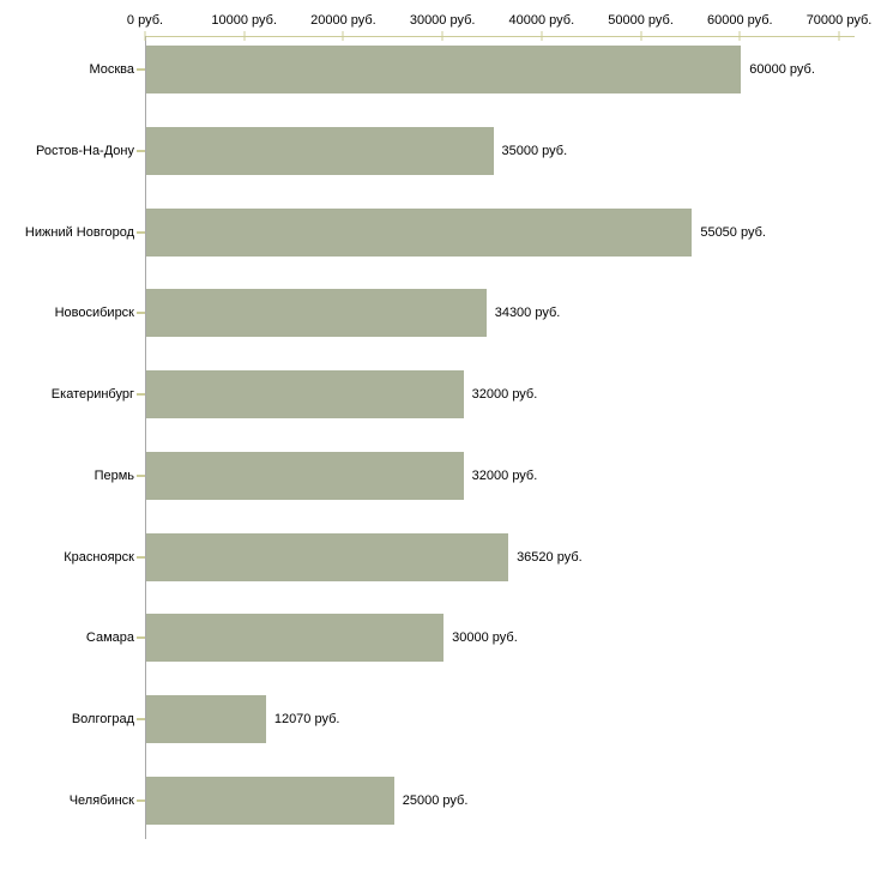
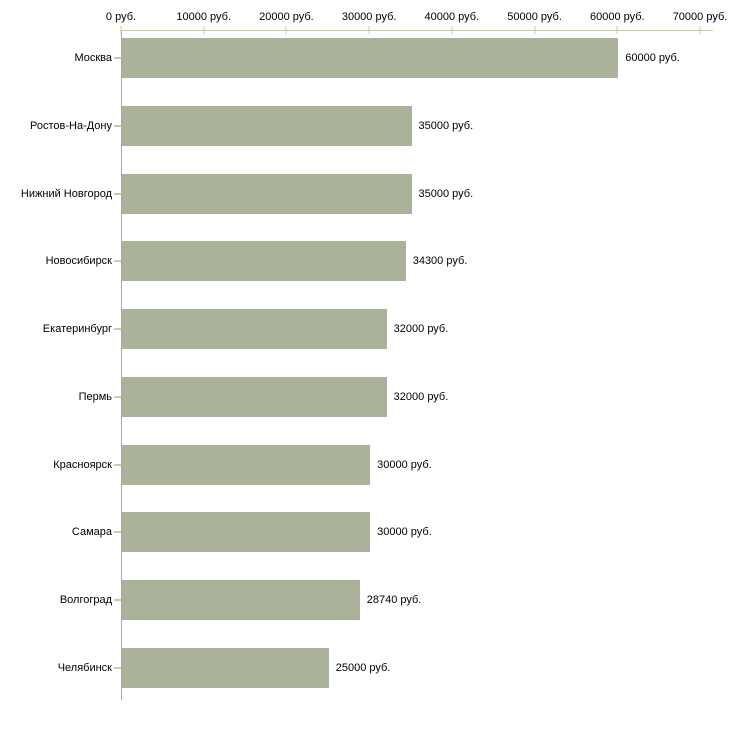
Нижний Новгород: 55050 -> 35000
Красноярск: 36520 -> 30000
Волгоград: 12070 -> 28740
